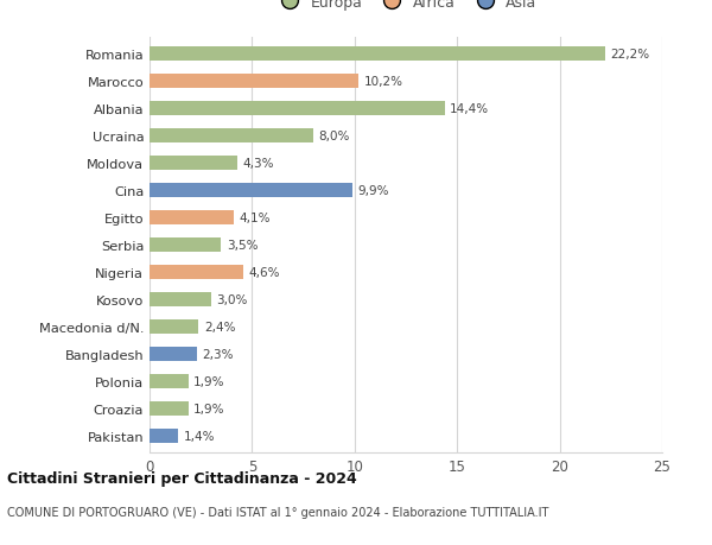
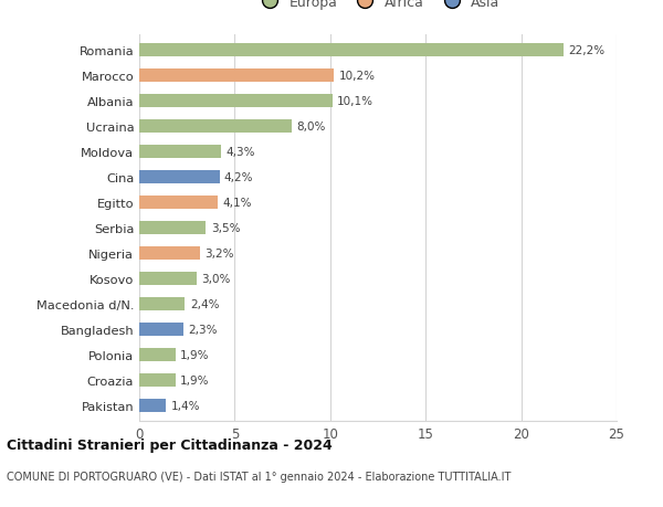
Albania: 14,4% -> 10,1%
Cina: 9,9% -> 4,2%
Nigeria: 4,6% -> 3,2%
